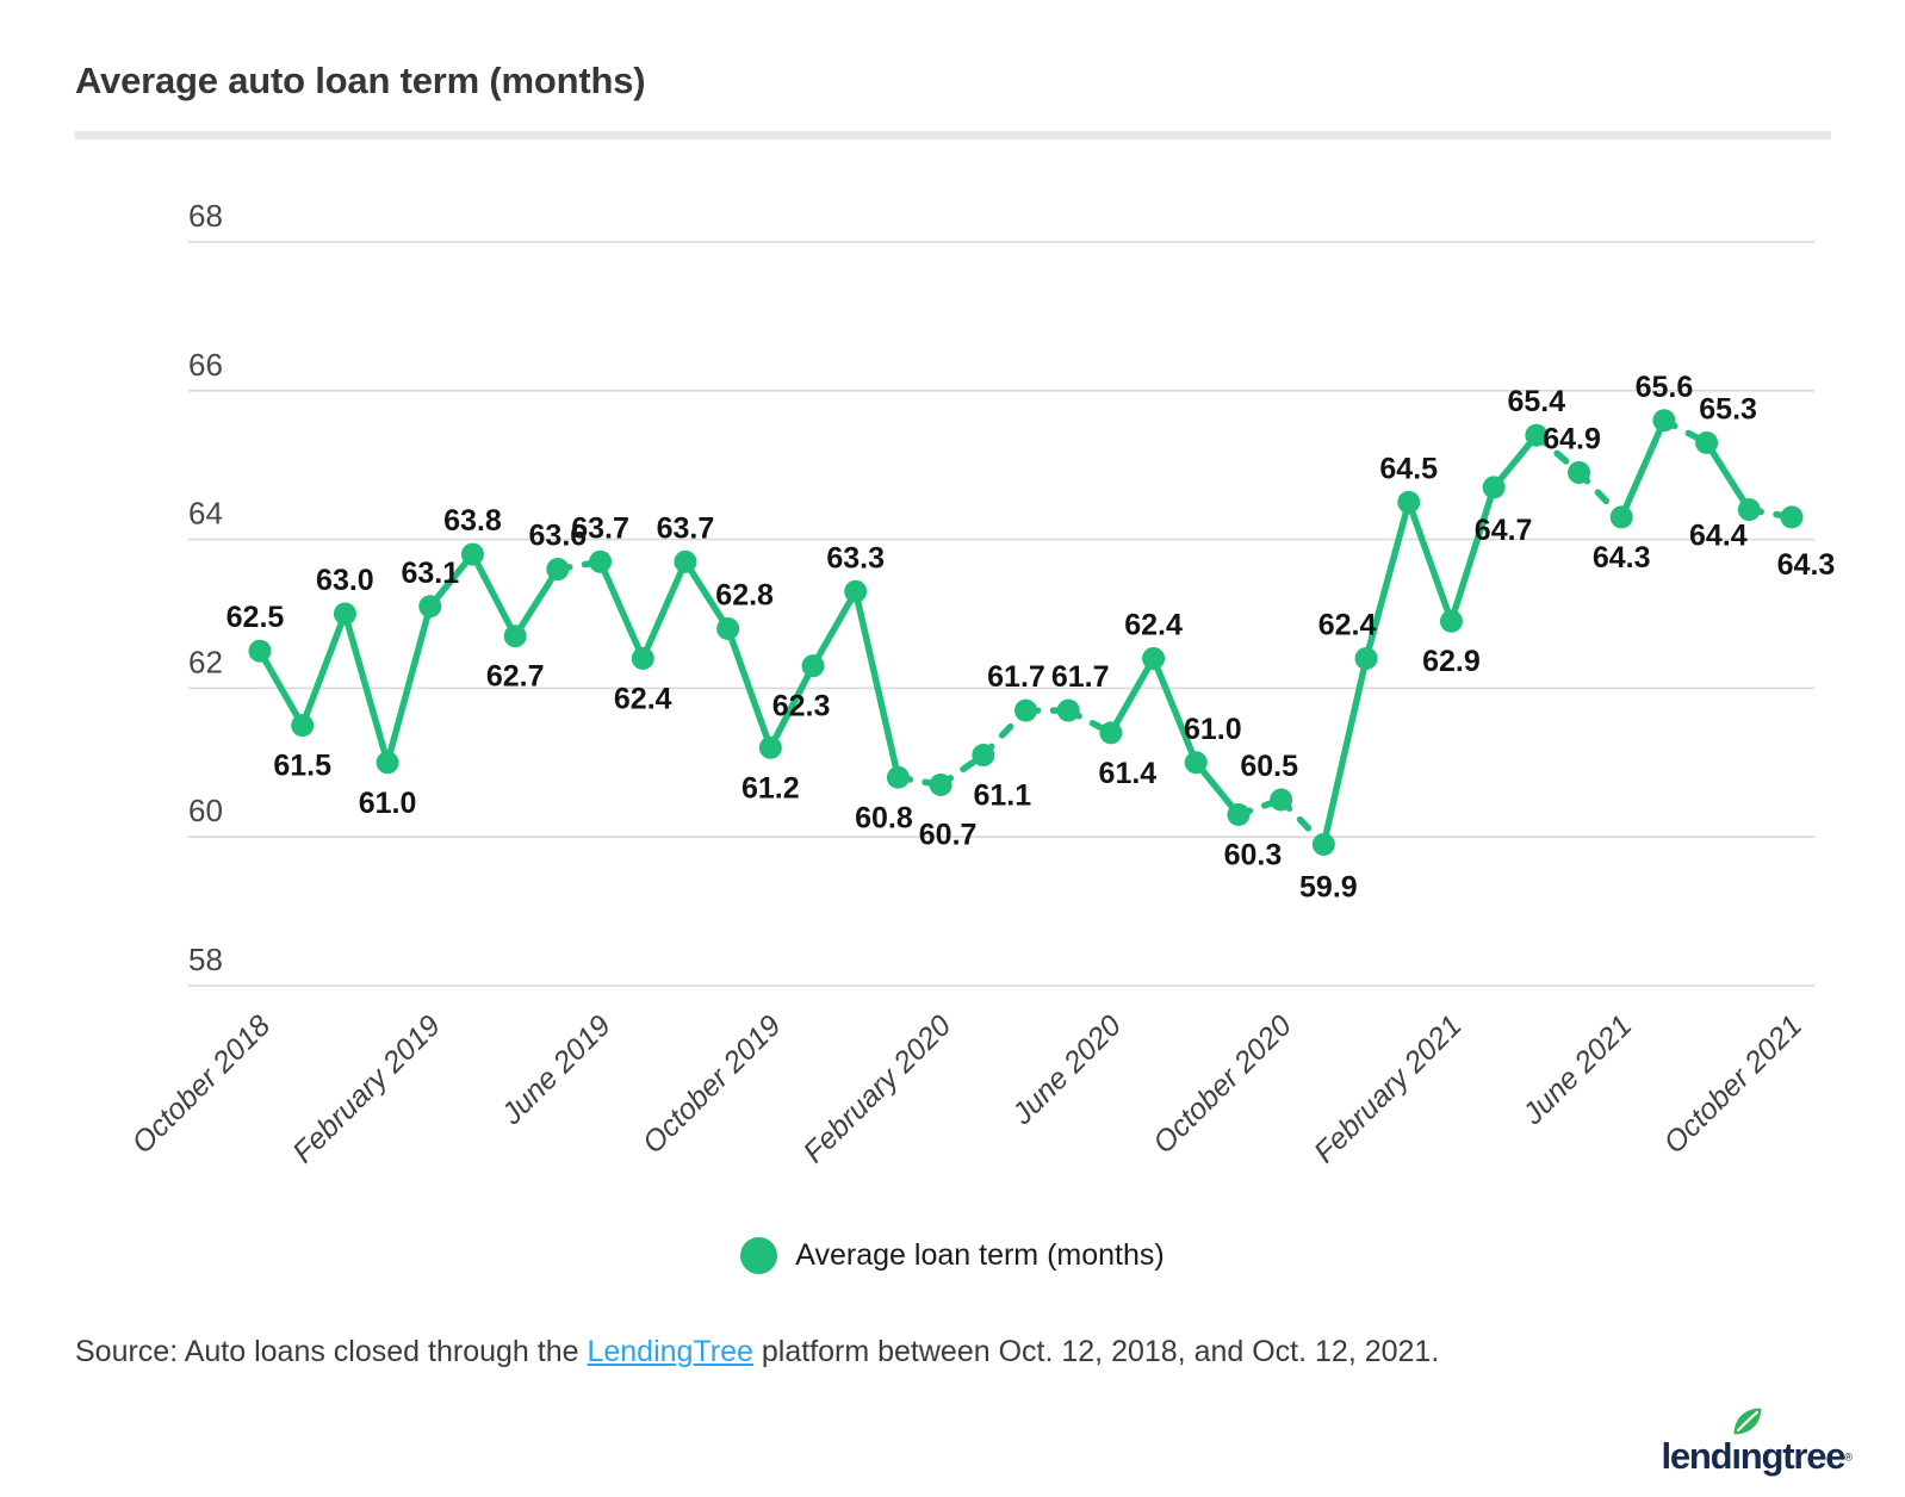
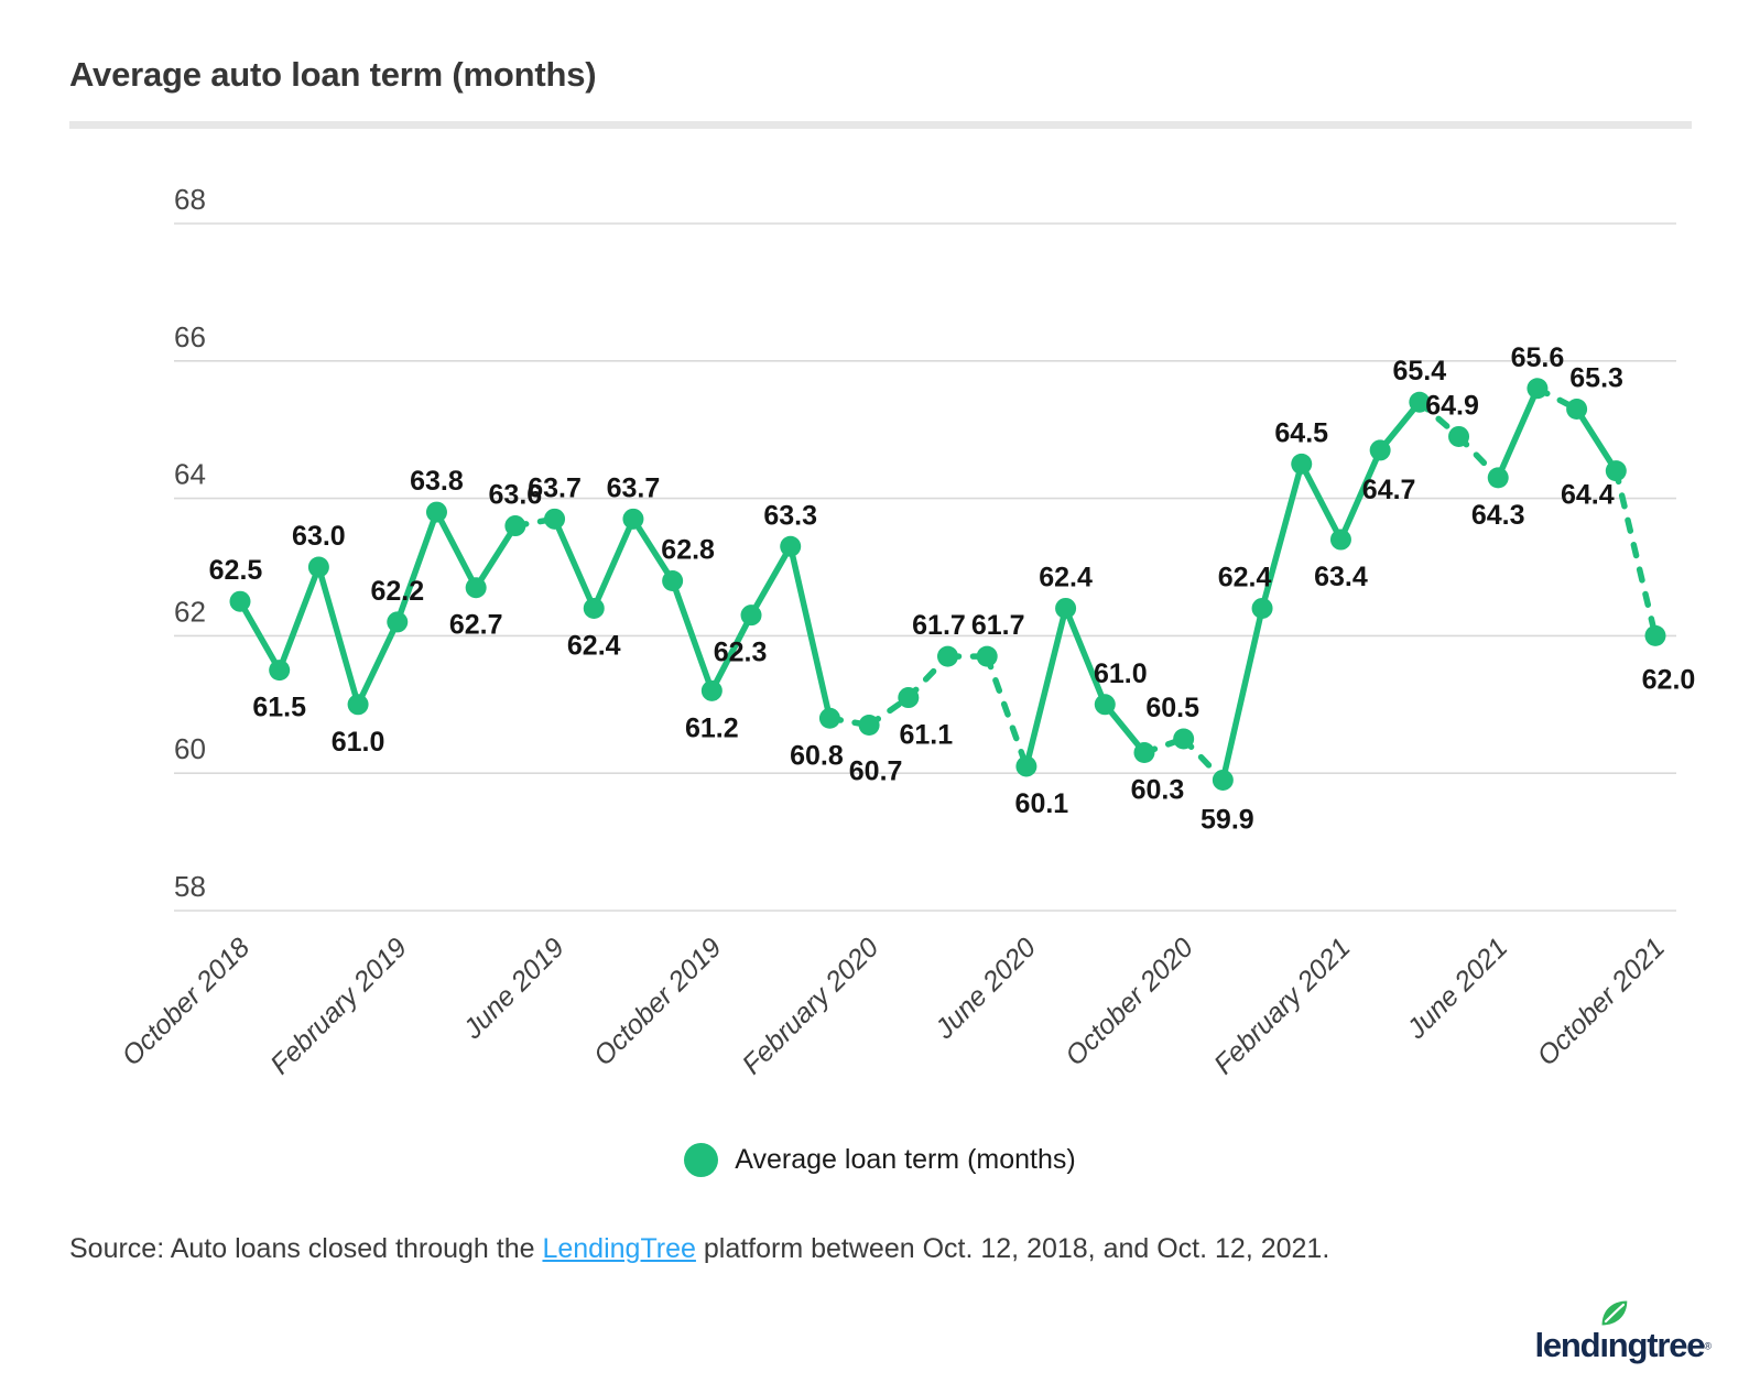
February 2019: 63.1 -> 62.2
June 2020: 61.4 -> 60.1
February 2021: 62.9 -> 63.4
October 2021: 64.3 -> 62.0
